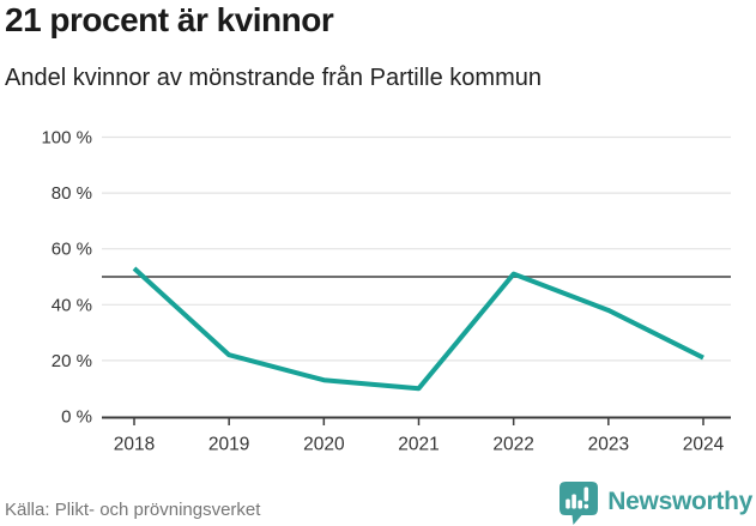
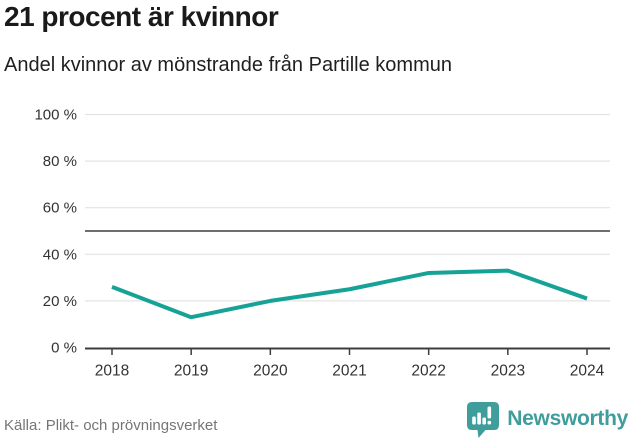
2018: 53% -> 26%
2019: 22% -> 13%
2020: 13% -> 20%
2021: 10% -> 25%
2022: 51% -> 32%
2023: 38% -> 33%
